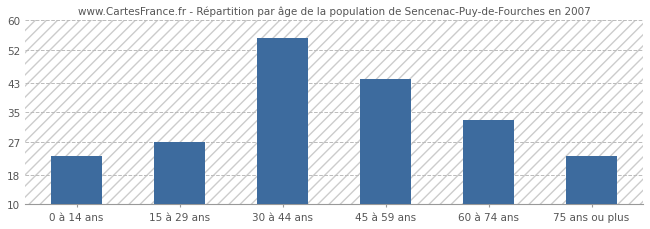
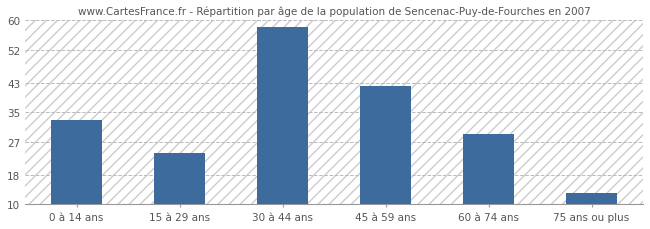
0 à 14 ans: 23 -> 33
15 à 29 ans: 27 -> 24
30 à 44 ans: 55 -> 58
45 à 59 ans: 44 -> 42
60 à 74 ans: 33 -> 29
75 ans ou plus: 23 -> 13
